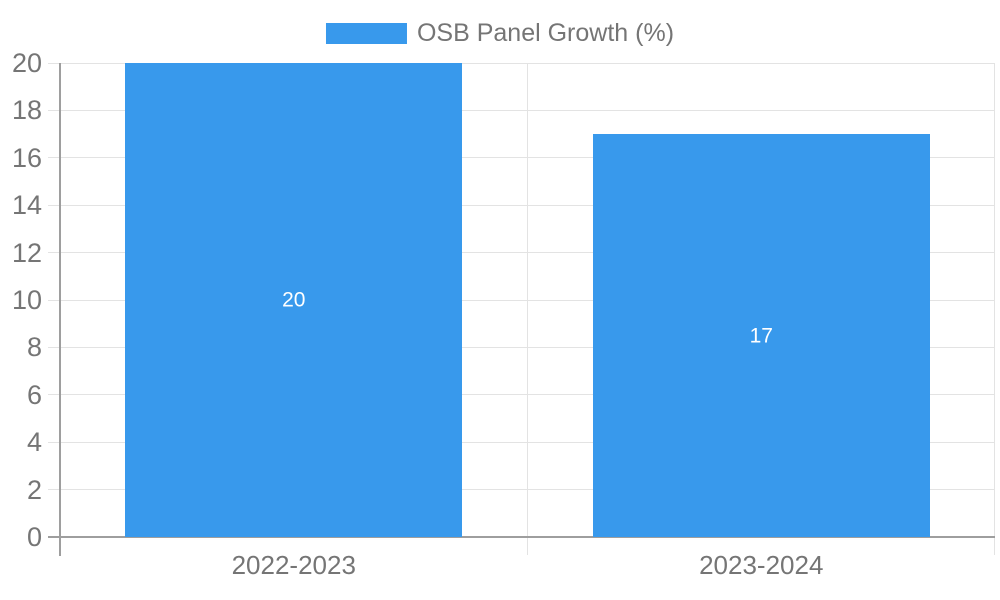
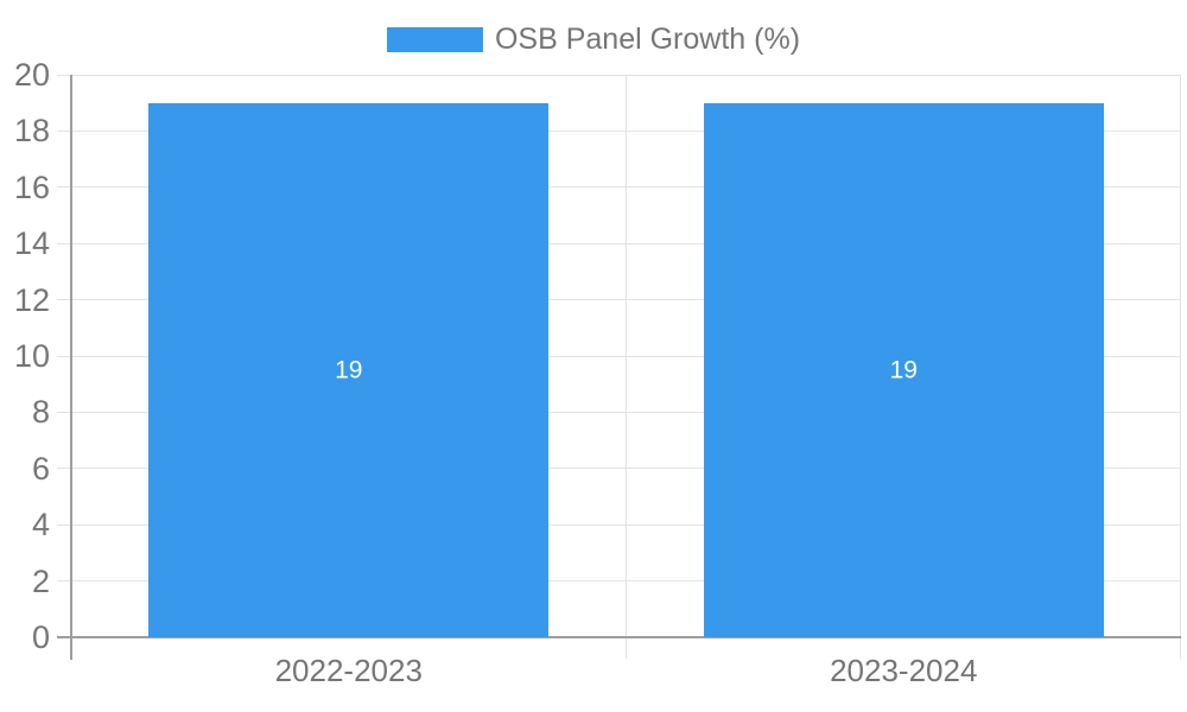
2022-2023: 20 -> 19
2023-2024: 17 -> 19
